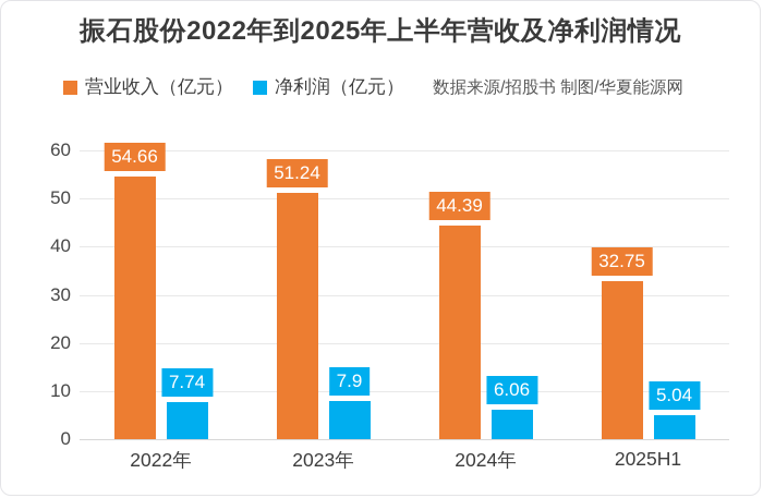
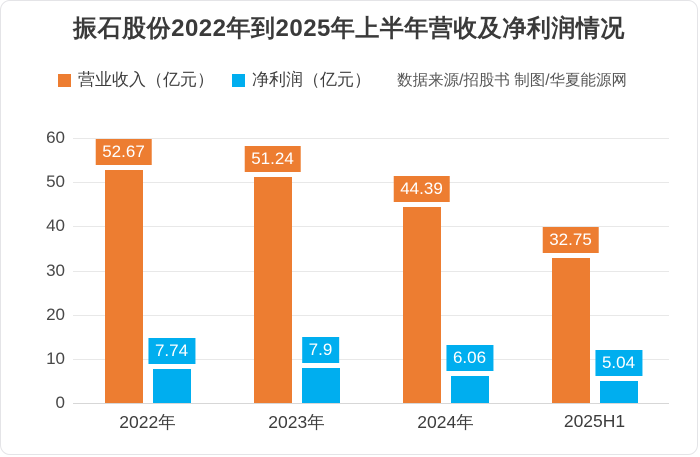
营业收入（亿元）/2022年: 54.66 -> 52.67
